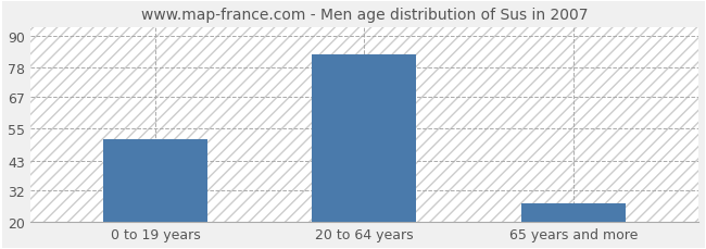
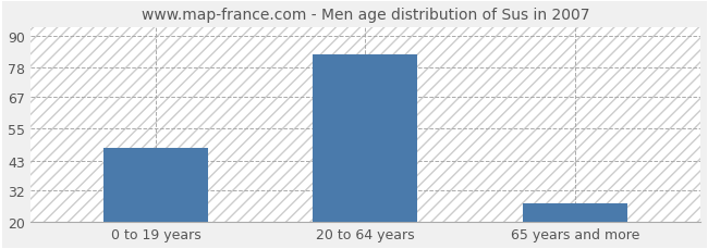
0 to 19 years: 51 -> 48
